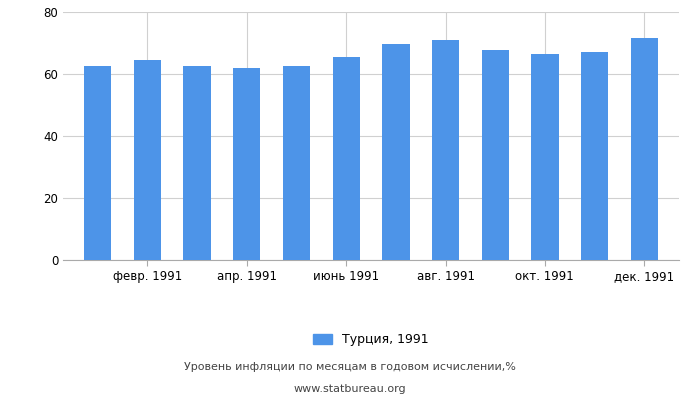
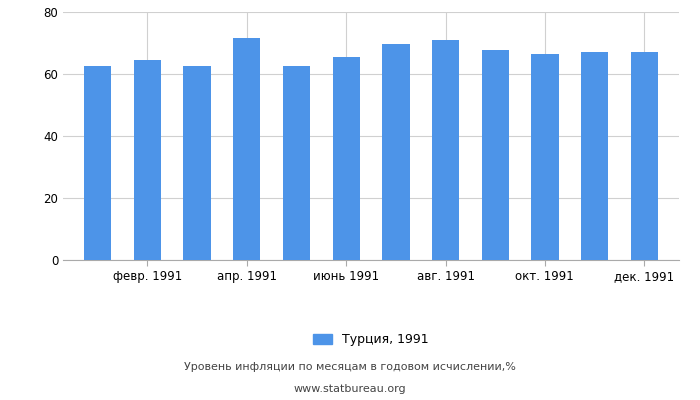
апр. 1991: 62.0 -> 71.5
дек. 1991: 71.5 -> 67.0
